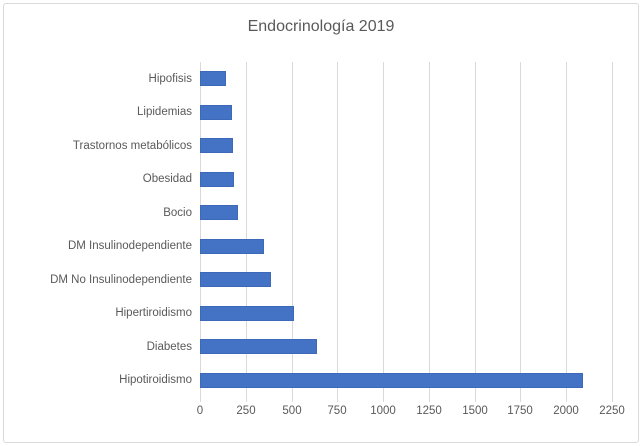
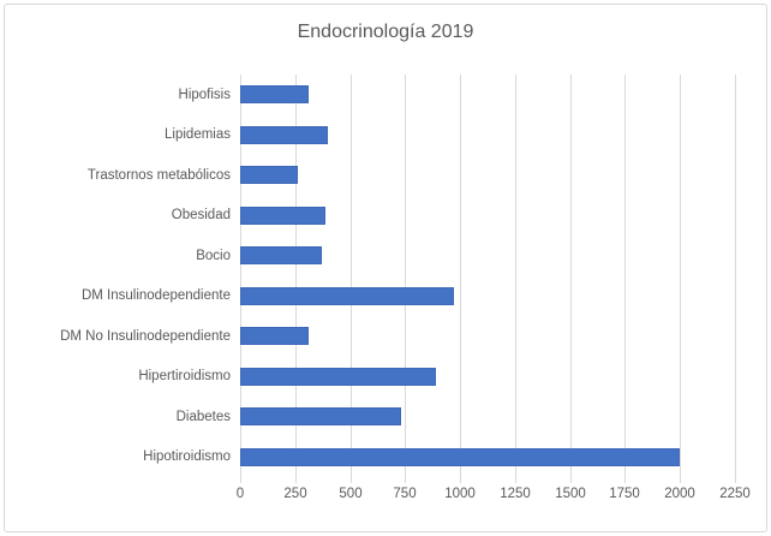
Hipofisis: 140 -> 310
Lipidemias: 180 -> 400
Trastornos metabólicos: 180 -> 260
Obesidad: 180 -> 390
Bocio: 200 -> 370
DM Insulinodependiente: 350 -> 970
DM No Insulinodependiente: 390 -> 310
Hipertiroidismo: 520 -> 890
Diabetes: 640 -> 730
Hipotiroidismo: 2090 -> 2000
